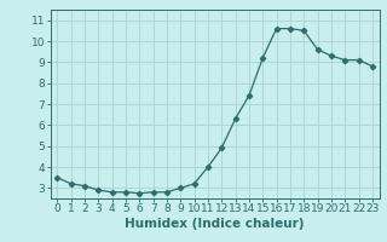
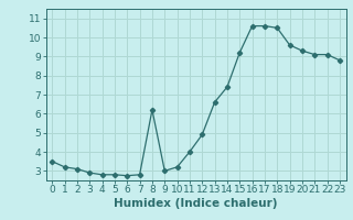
8: 2.8 -> 6.2
13: 6.3 -> 6.6
